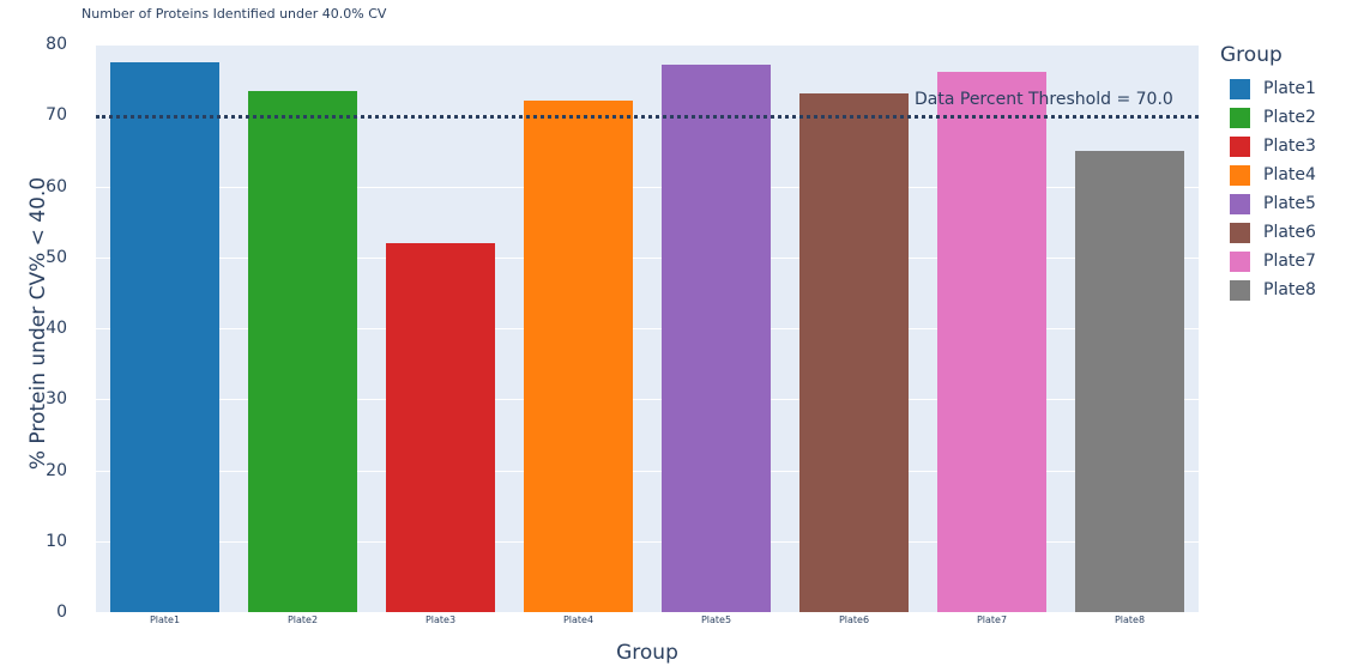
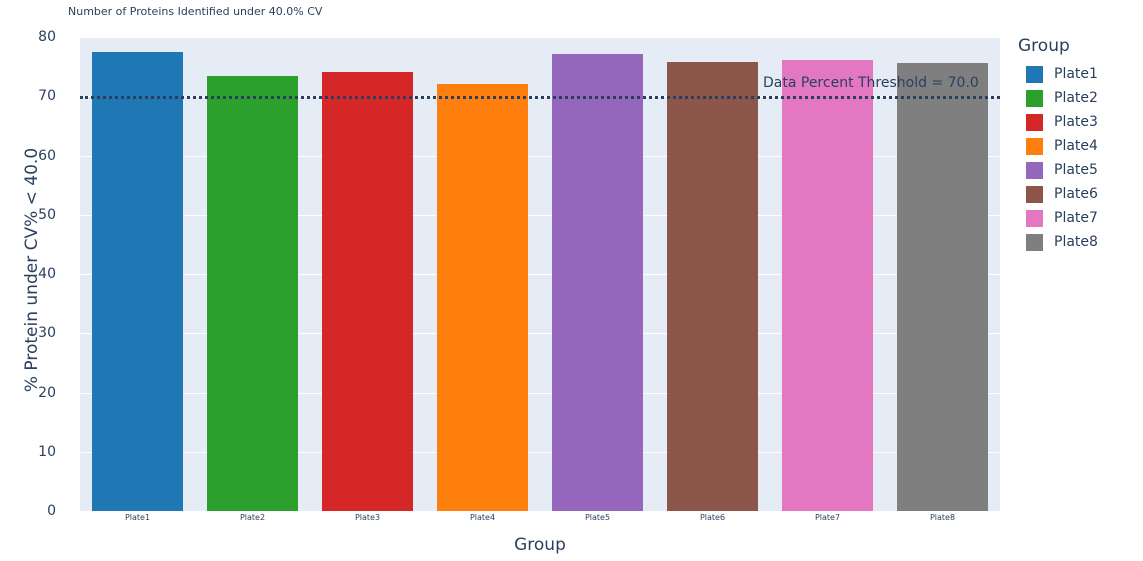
Plate3: 52 -> 74
Plate6: 73 -> 76
Plate8: 65 -> 76
